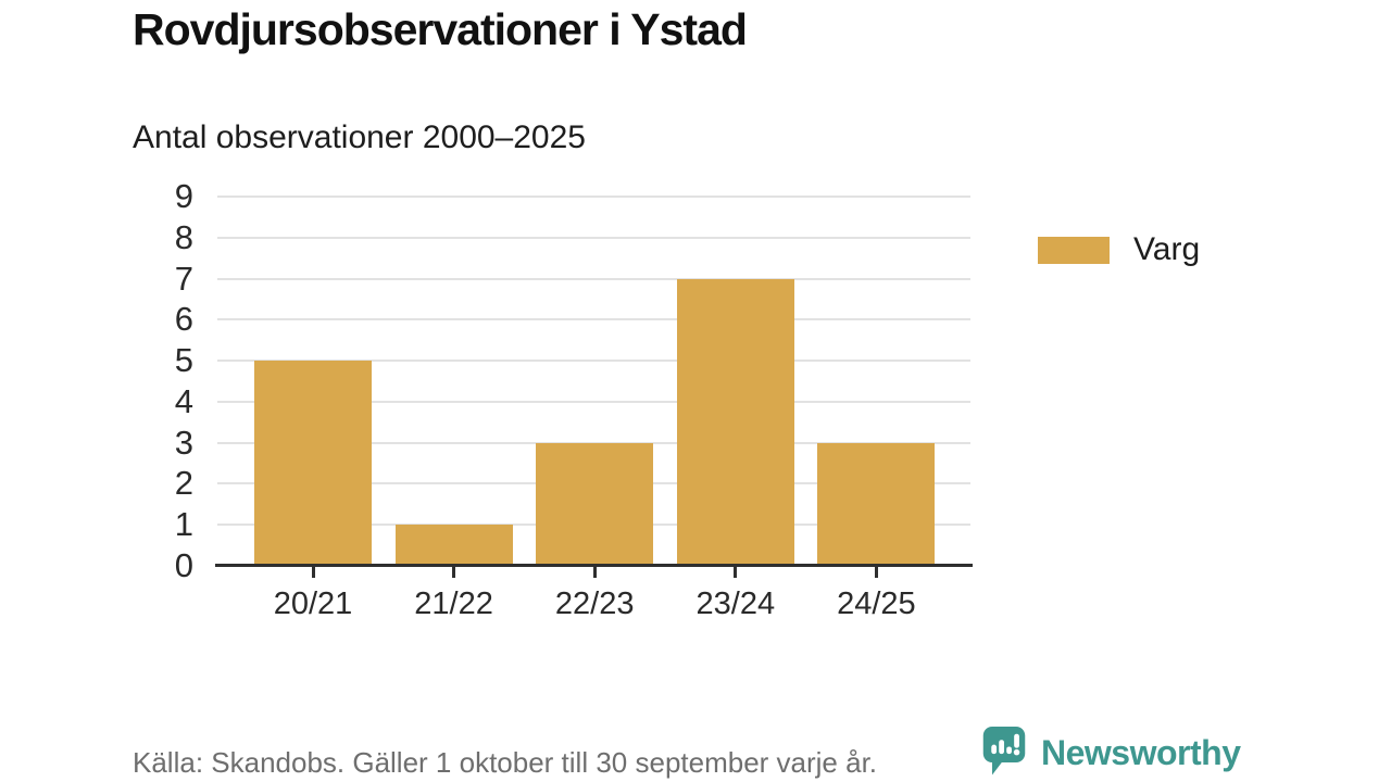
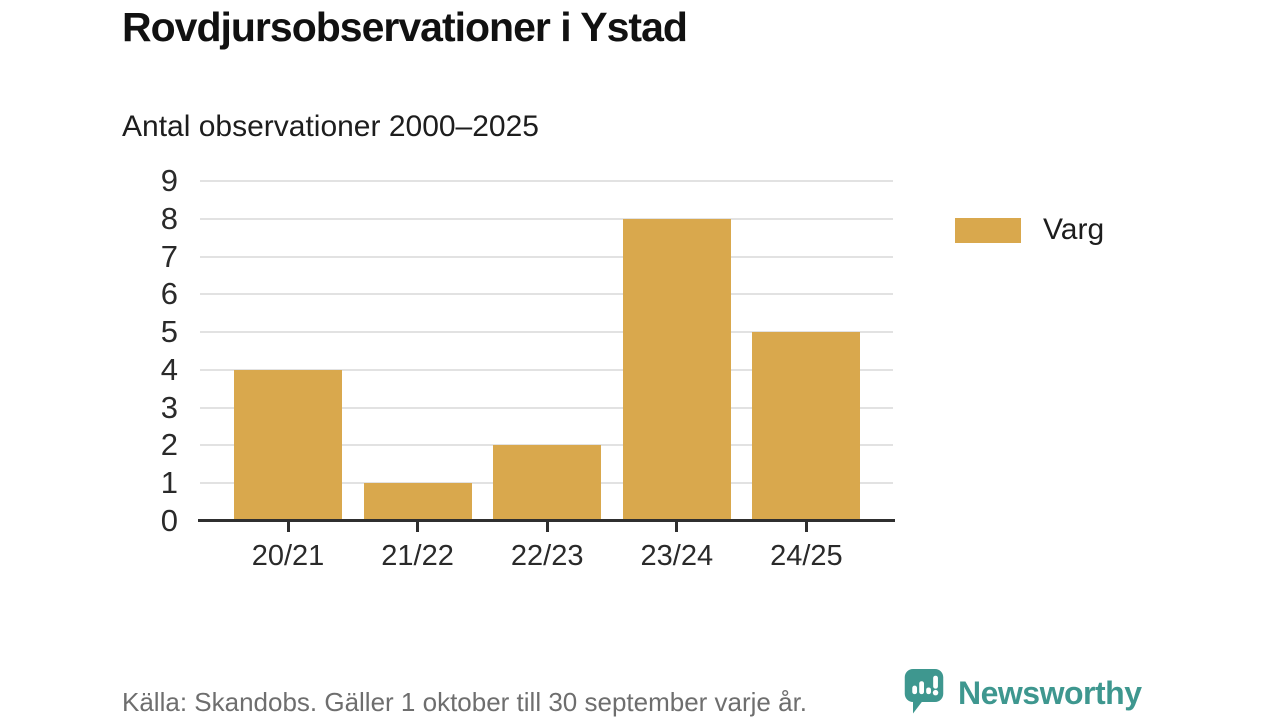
20/21: 5 -> 4
22/23: 3 -> 2
23/24: 7 -> 8
24/25: 3 -> 5
